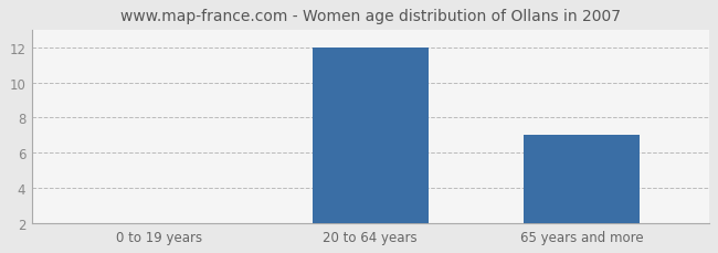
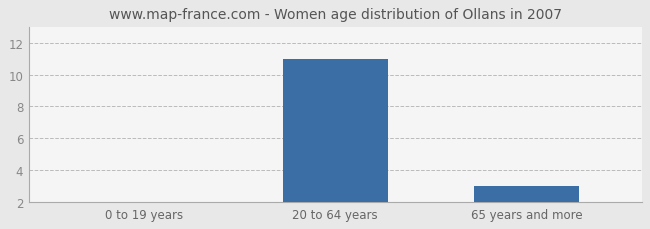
20 to 64 years: 12.0 -> 11.0
65 years and more: 7.0 -> 3.0
